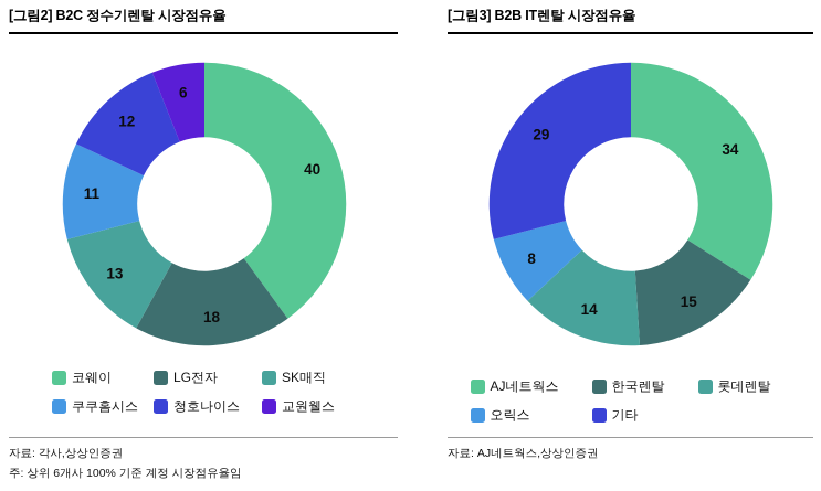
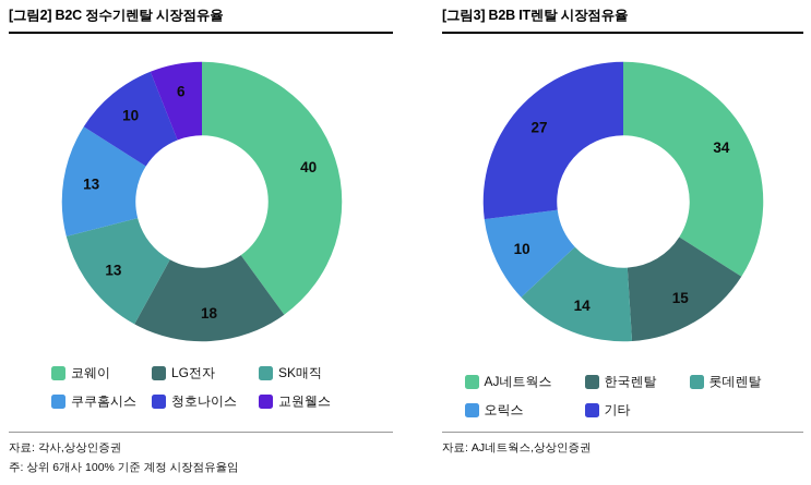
[그림2] B2C 정수기렌탈 시장점유율/쿠쿠홈시스: 11 -> 13
[그림2] B2C 정수기렌탈 시장점유율/청호나이스: 12 -> 10
[그림3] B2B IT렌탈 시장점유율/오릭스: 8 -> 10
[그림3] B2B IT렌탈 시장점유율/기타: 29 -> 27
